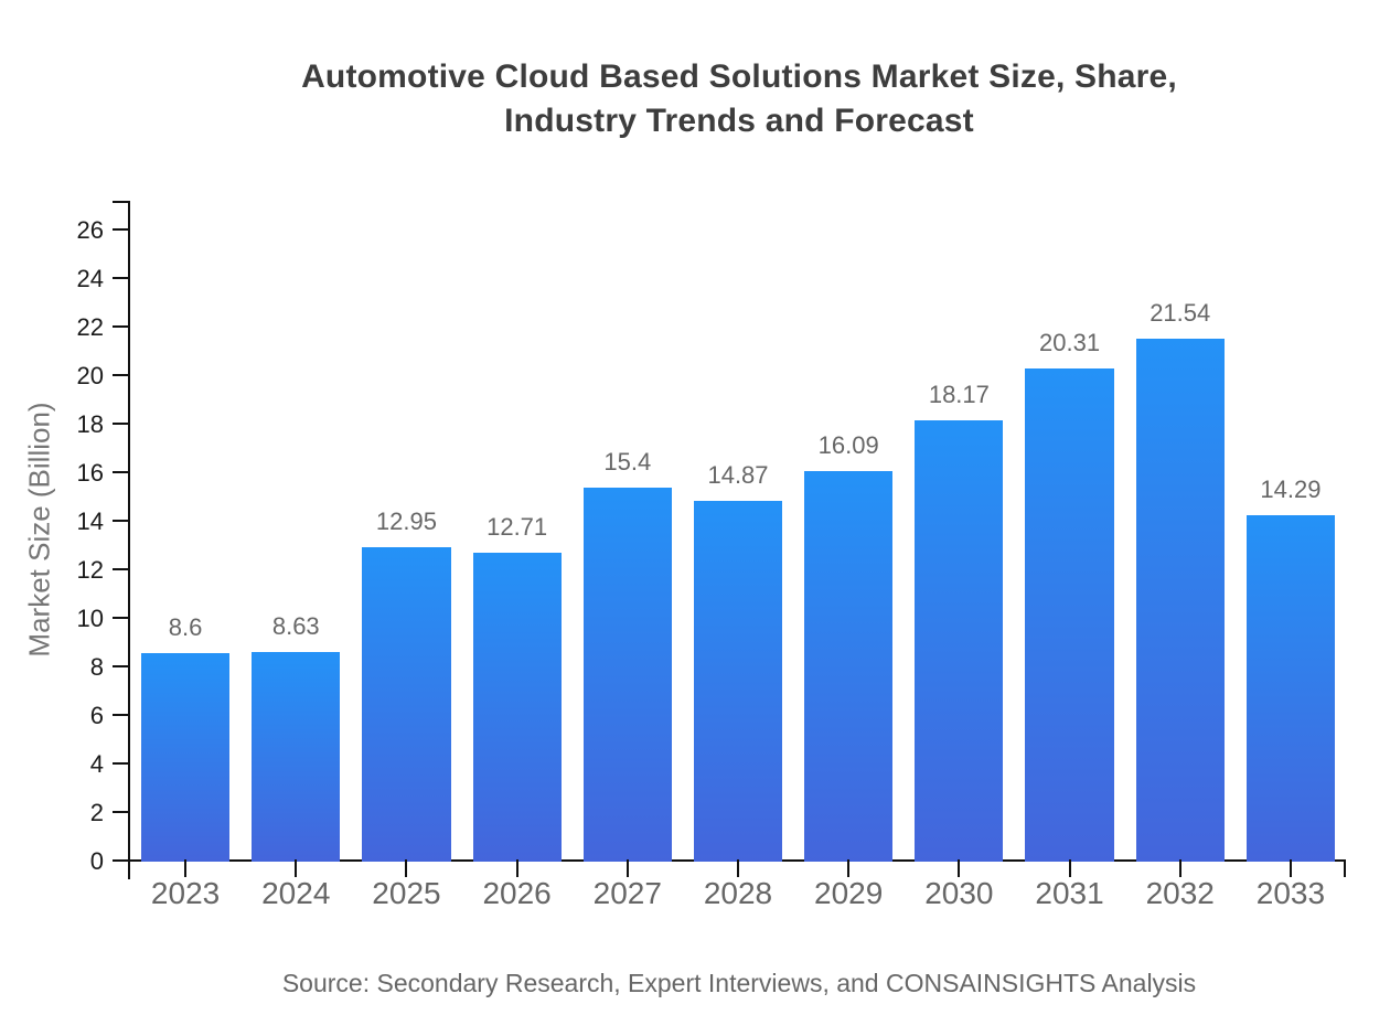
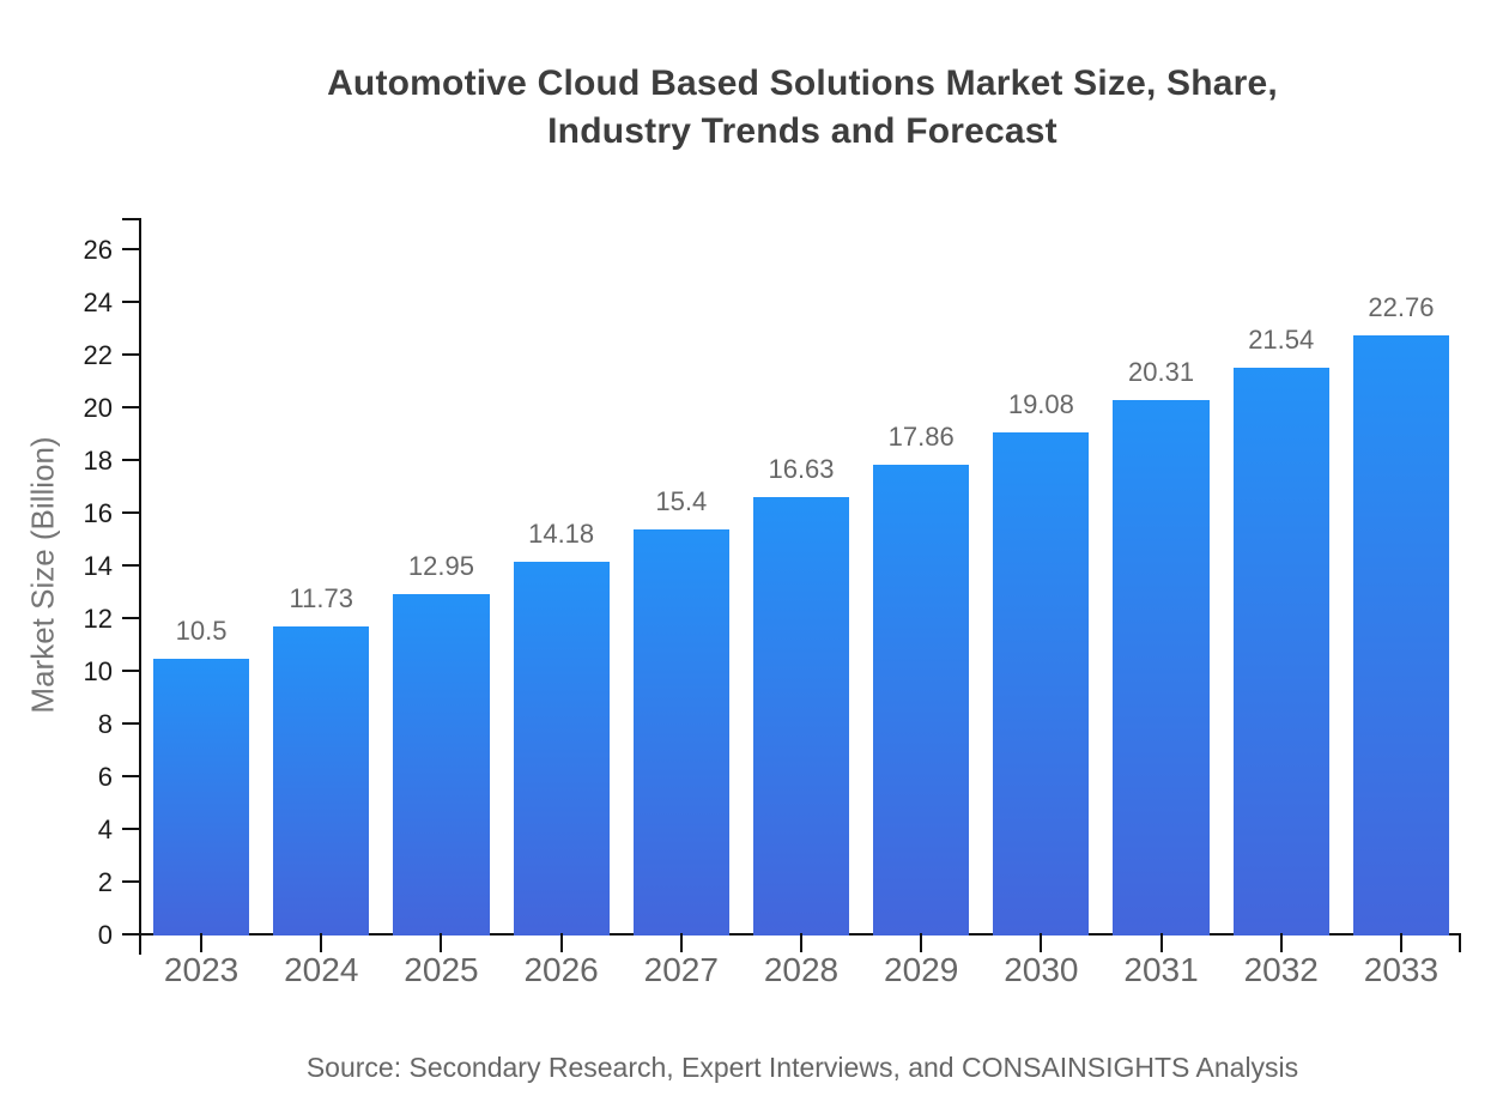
2023: 8.6 -> 10.5
2024: 8.63 -> 11.73
2026: 12.71 -> 14.18
2028: 14.87 -> 16.63
2029: 16.09 -> 17.86
2030: 18.17 -> 19.08
2033: 14.29 -> 22.76
